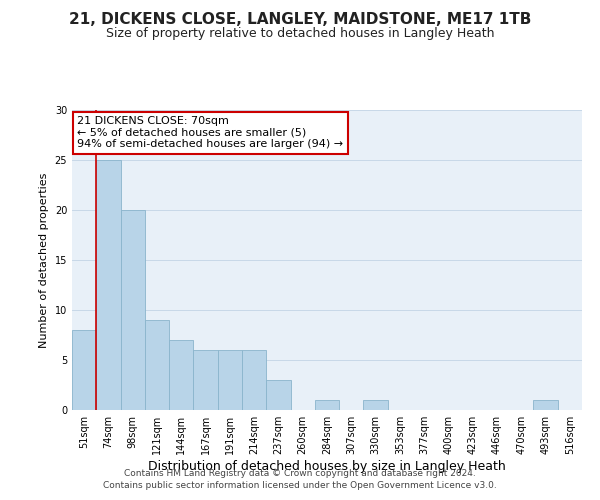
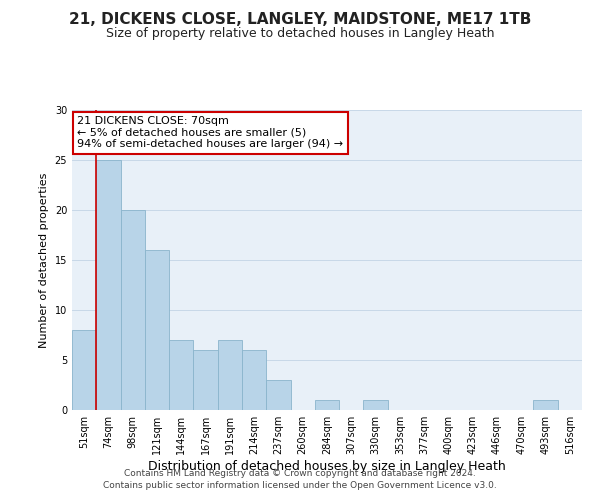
121sqm: 9 -> 16
191sqm: 6 -> 7
